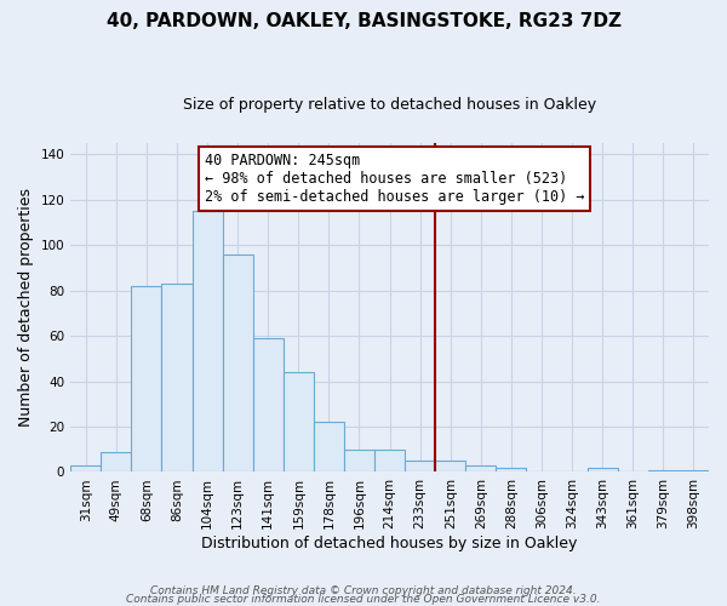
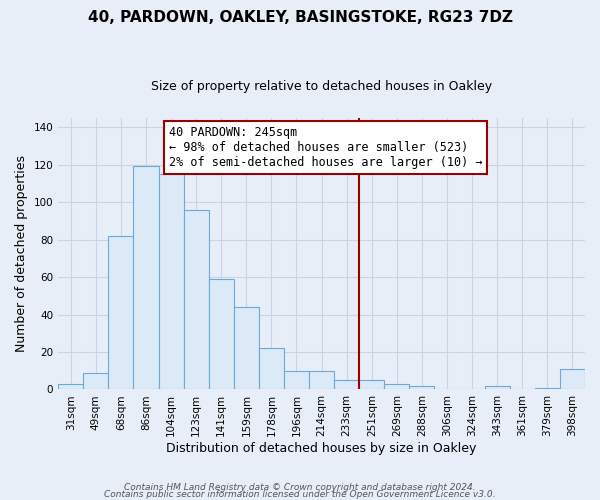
86sqm: 83 -> 119
398sqm: 1 -> 11
